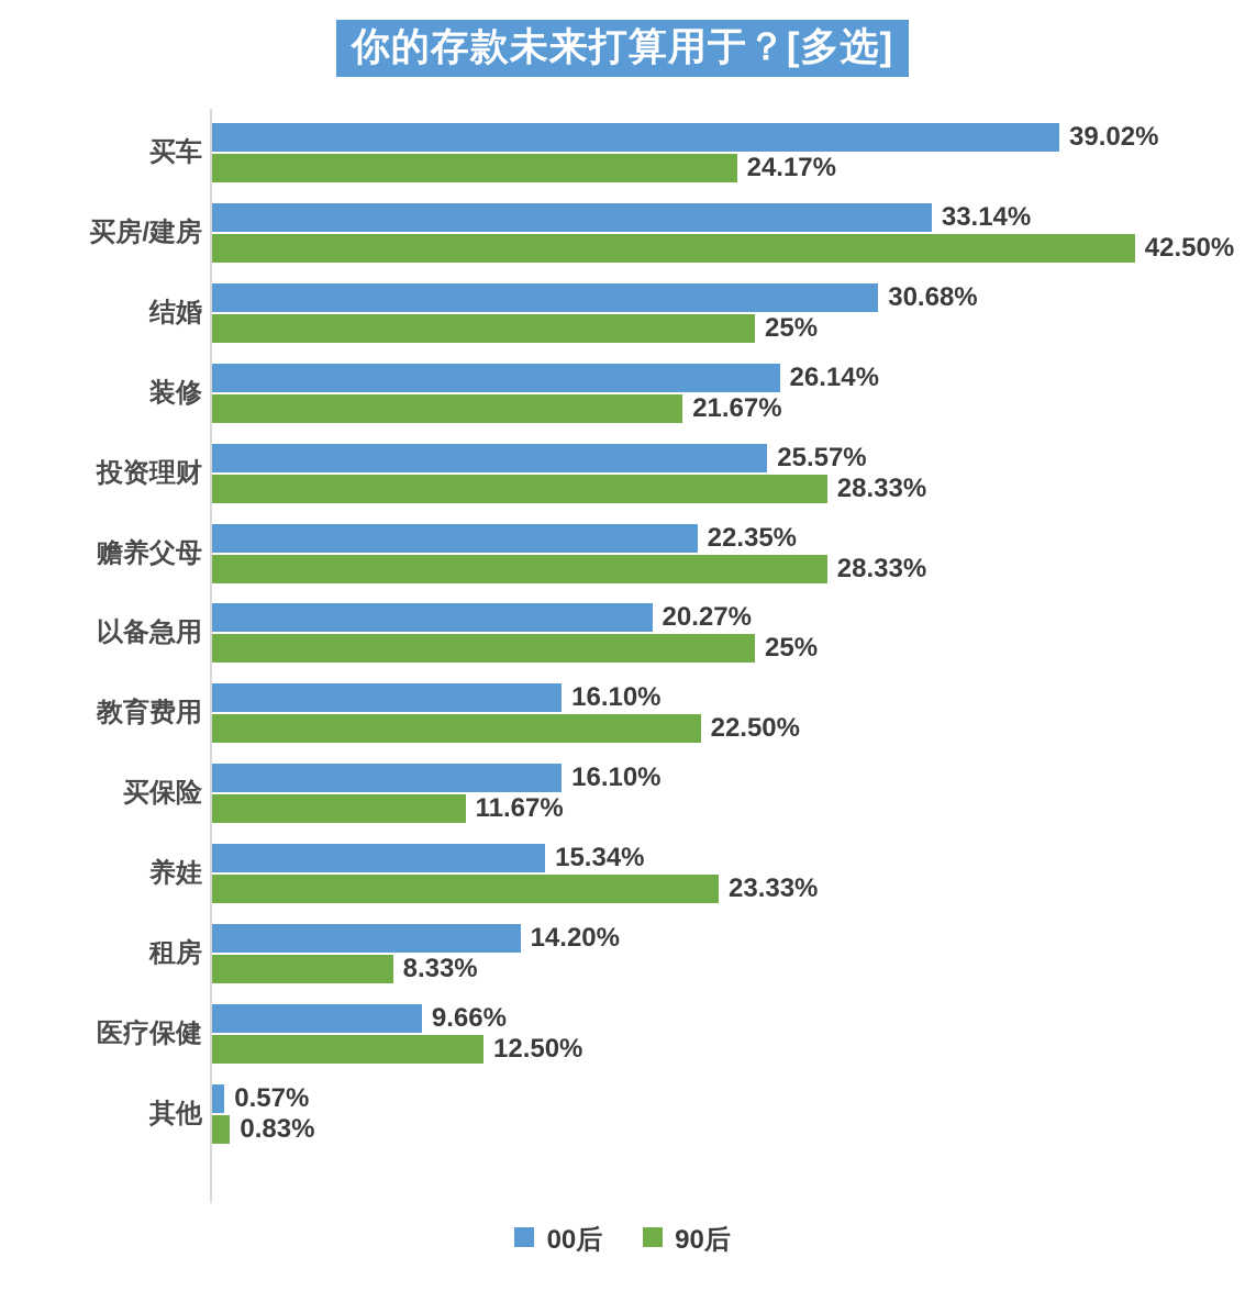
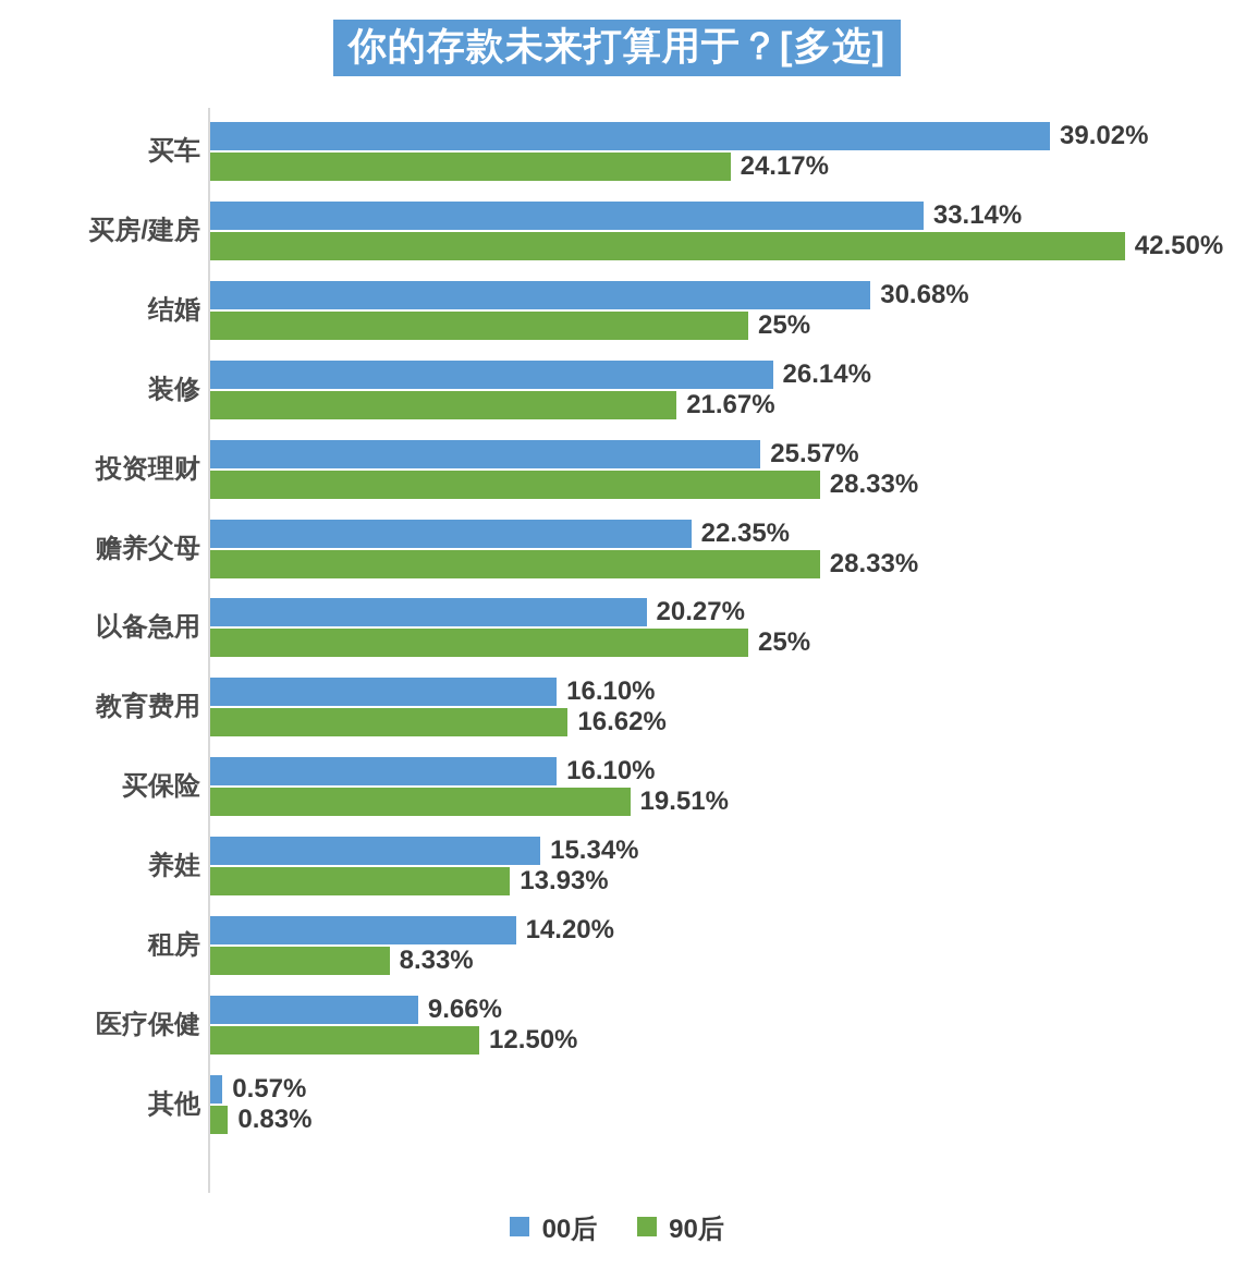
90后/教育费用: 22.50% -> 16.62%
90后/买保险: 11.67% -> 19.51%
90后/养娃: 23.33% -> 13.93%
